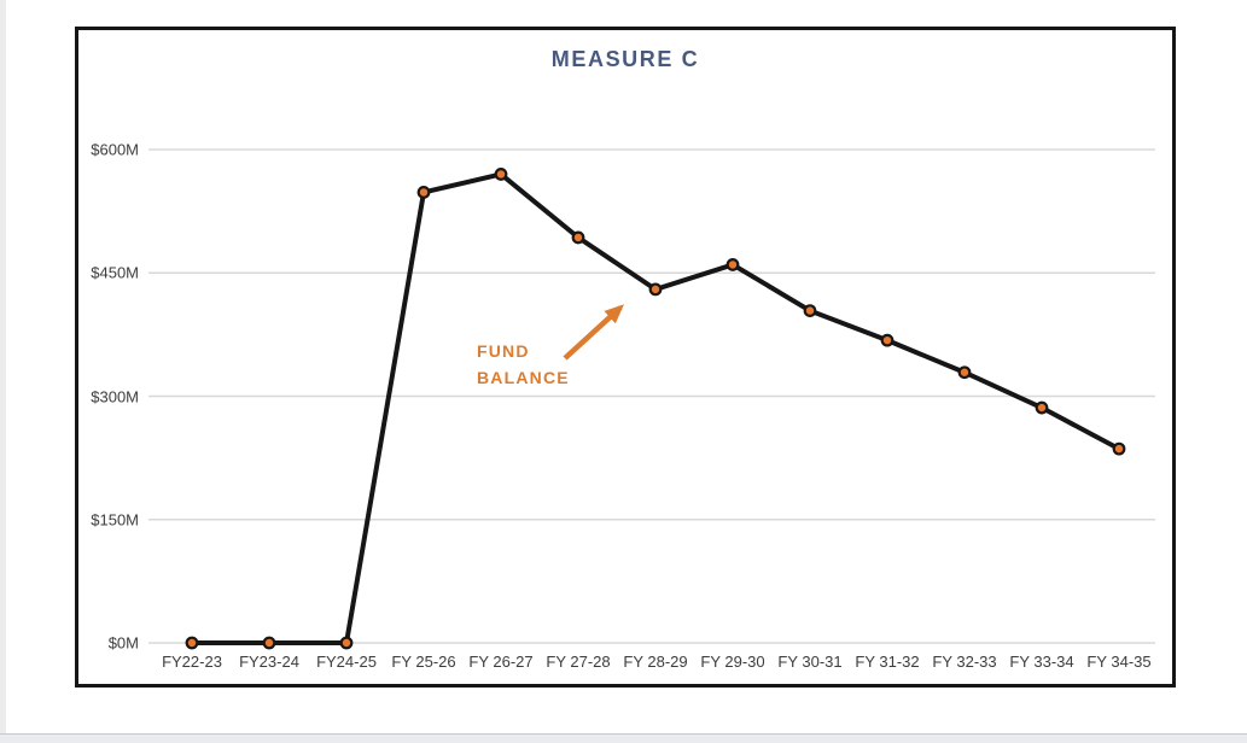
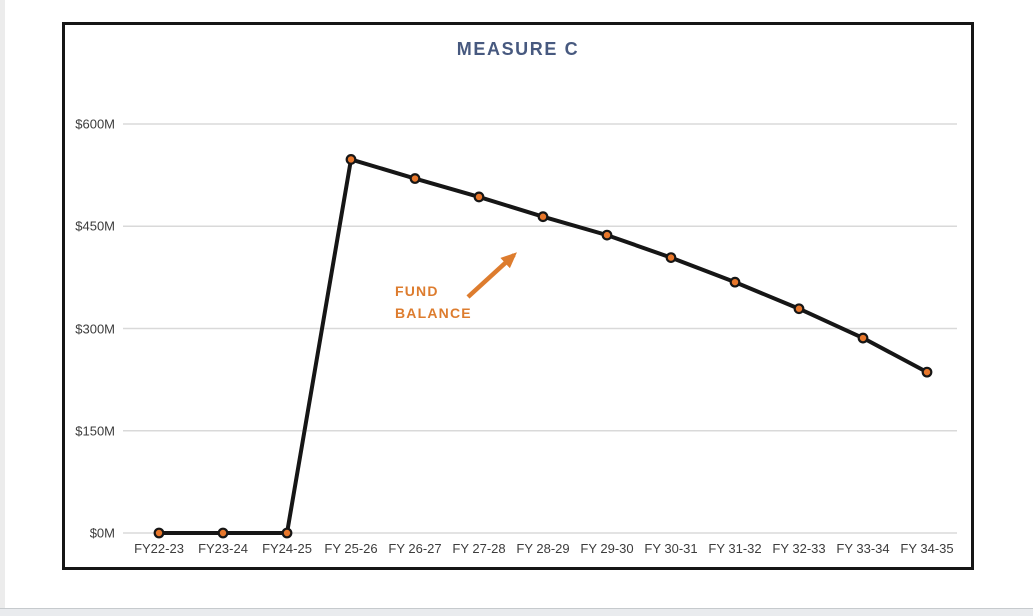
FY 26-27: $570M -> $520M
FY 28-29: $430M -> $460M
FY 29-30: $460M -> $440M
